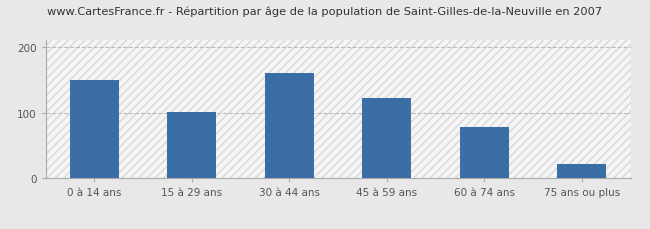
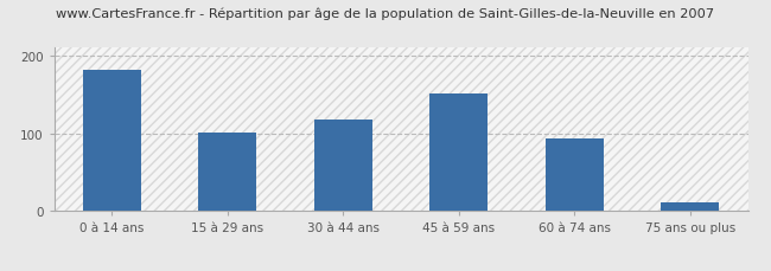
0 à 14 ans: 150 -> 182
30 à 44 ans: 161 -> 118
45 à 59 ans: 122 -> 152
60 à 74 ans: 78 -> 94
75 ans ou plus: 22 -> 12
